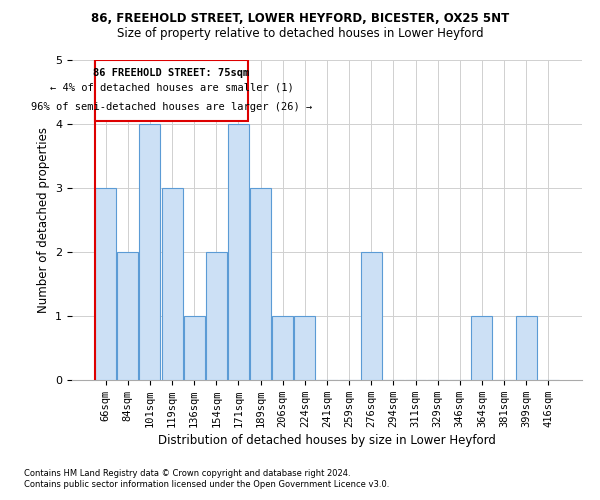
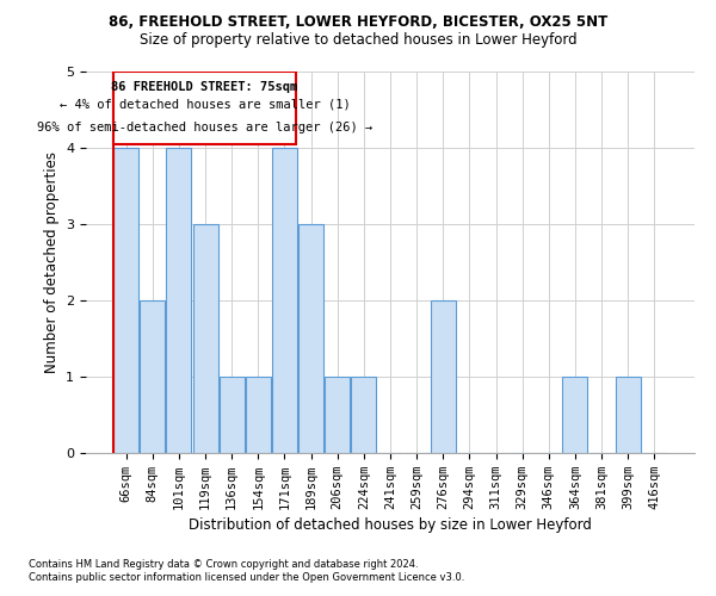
66sqm: 3 -> 4
154sqm: 2 -> 1
